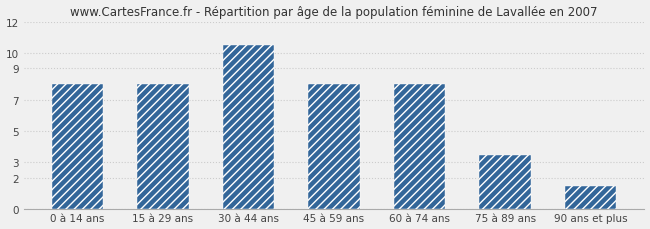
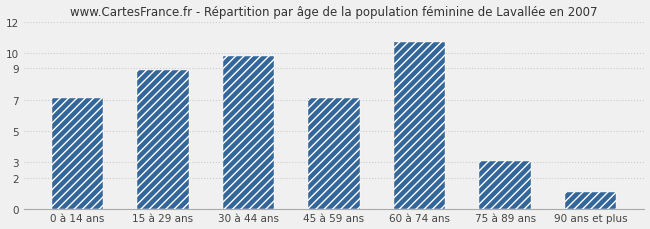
0 à 14 ans: 8.0 -> 7.1
15 à 29 ans: 8.0 -> 8.9
30 à 44 ans: 10.5 -> 9.8
45 à 59 ans: 8.0 -> 7.1
60 à 74 ans: 8.0 -> 10.7
75 à 89 ans: 3.5 -> 3.1
90 ans et plus: 1.5 -> 1.1
